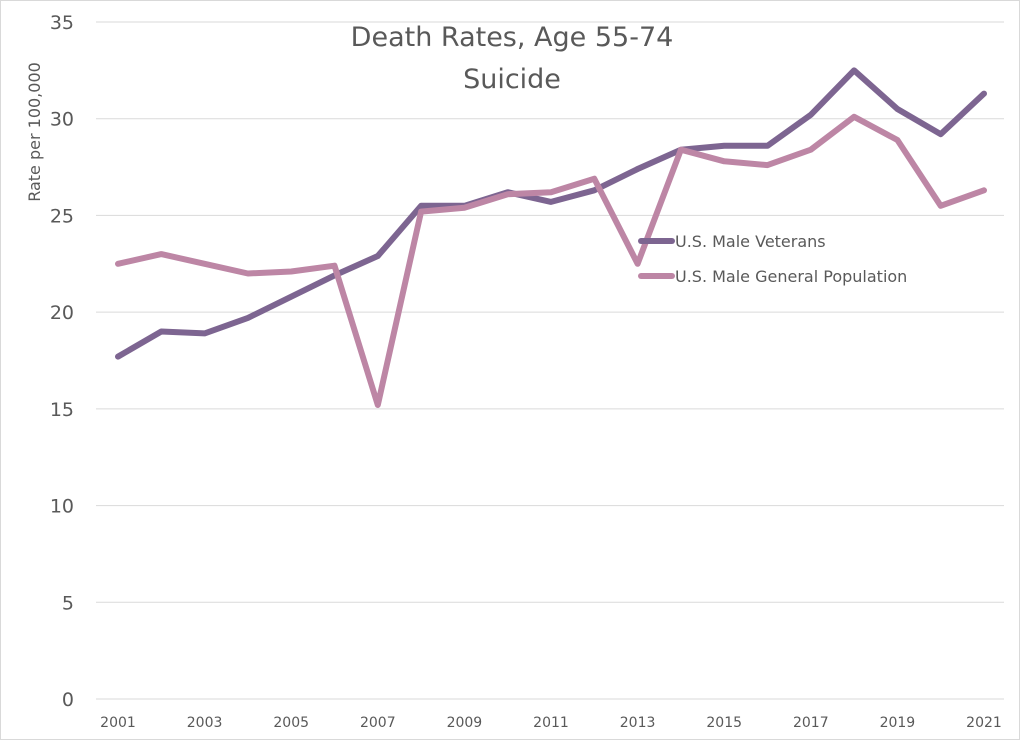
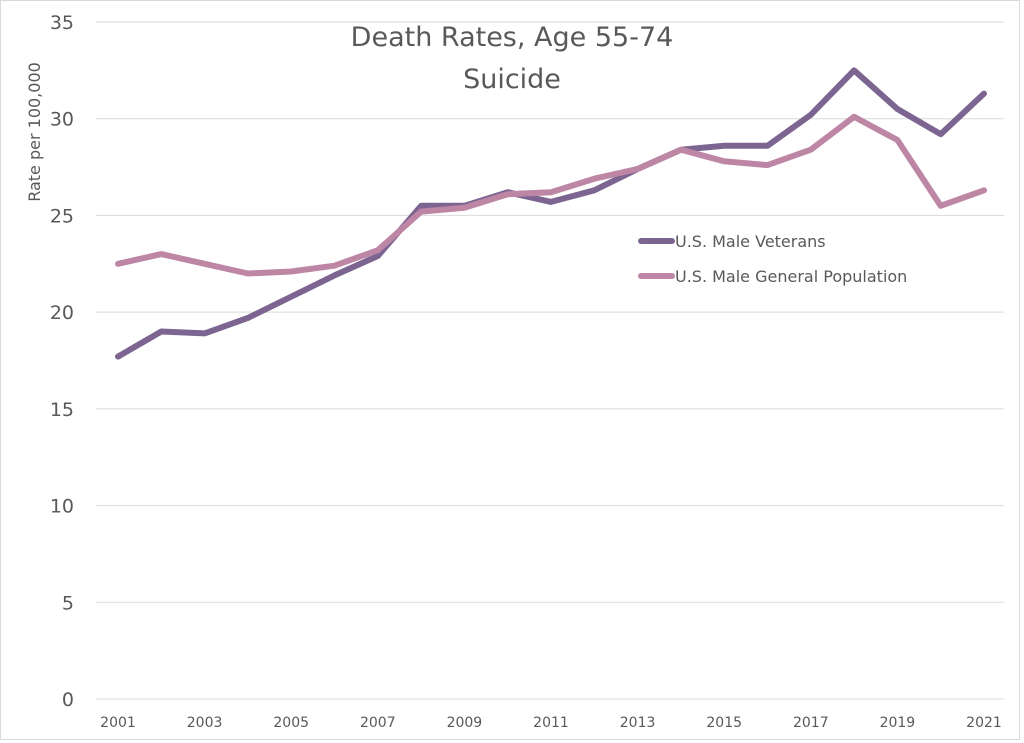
U.S. Male General Population/2007: 15.2 -> 23.2
U.S. Male General Population/2013: 22.5 -> 27.4
